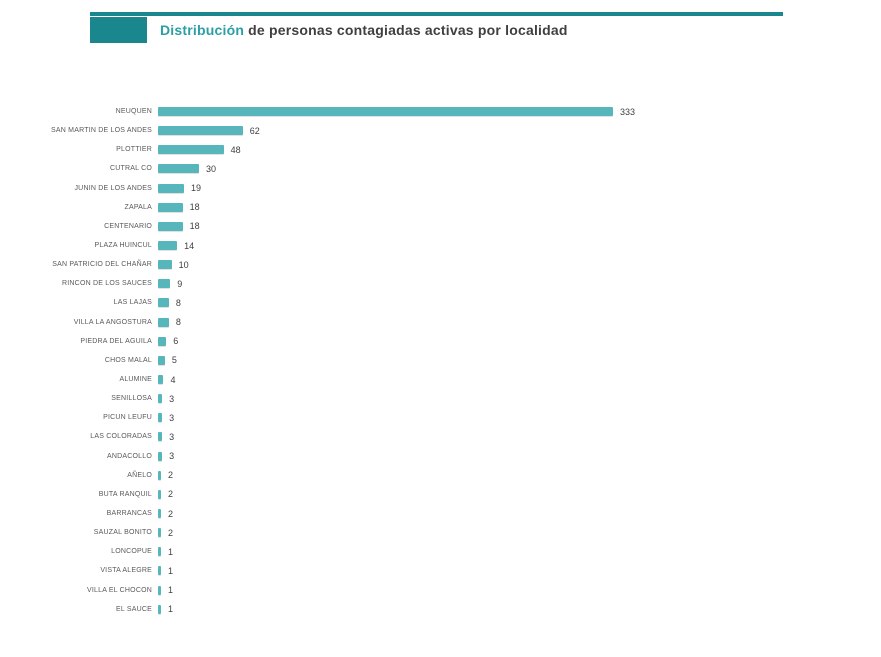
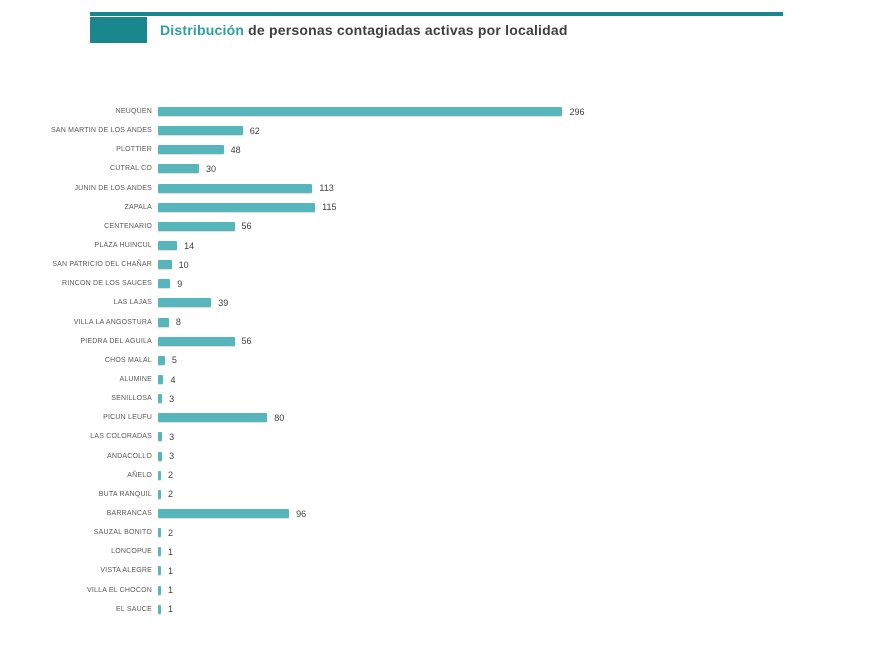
NEUQUEN: 333 -> 296
JUNIN DE LOS ANDES: 19 -> 113
ZAPALA: 18 -> 115
CENTENARIO: 18 -> 56
LAS LAJAS: 8 -> 39
PIEDRA DEL AGUILA: 6 -> 56
PICUN LEUFU: 3 -> 80
BARRANCAS: 2 -> 96
